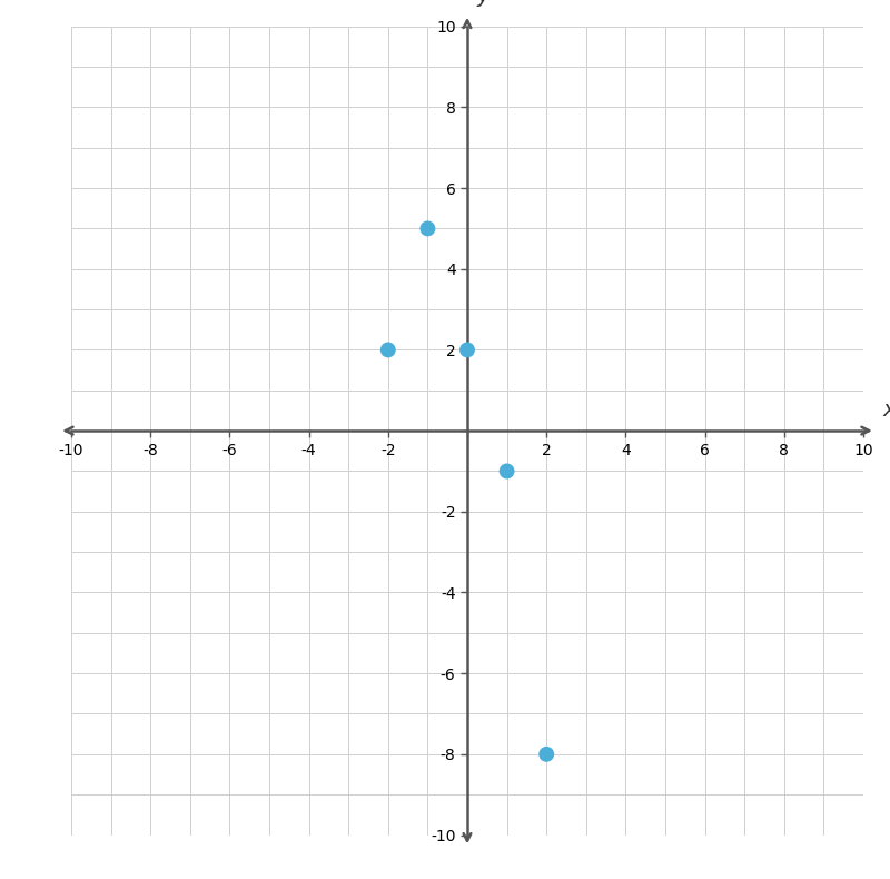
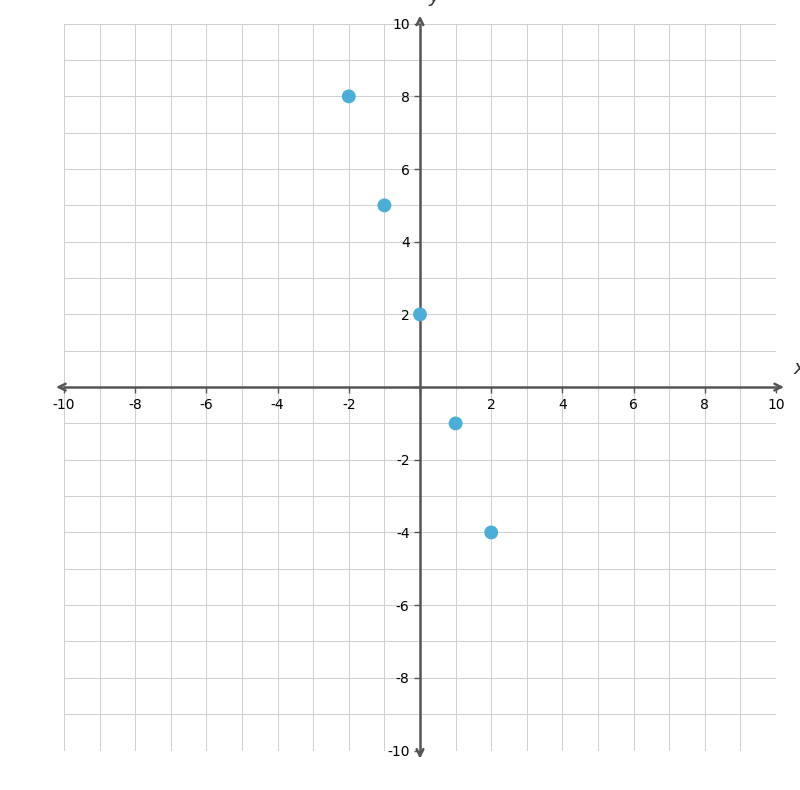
-2: 2 -> 8
2: -8 -> -4
